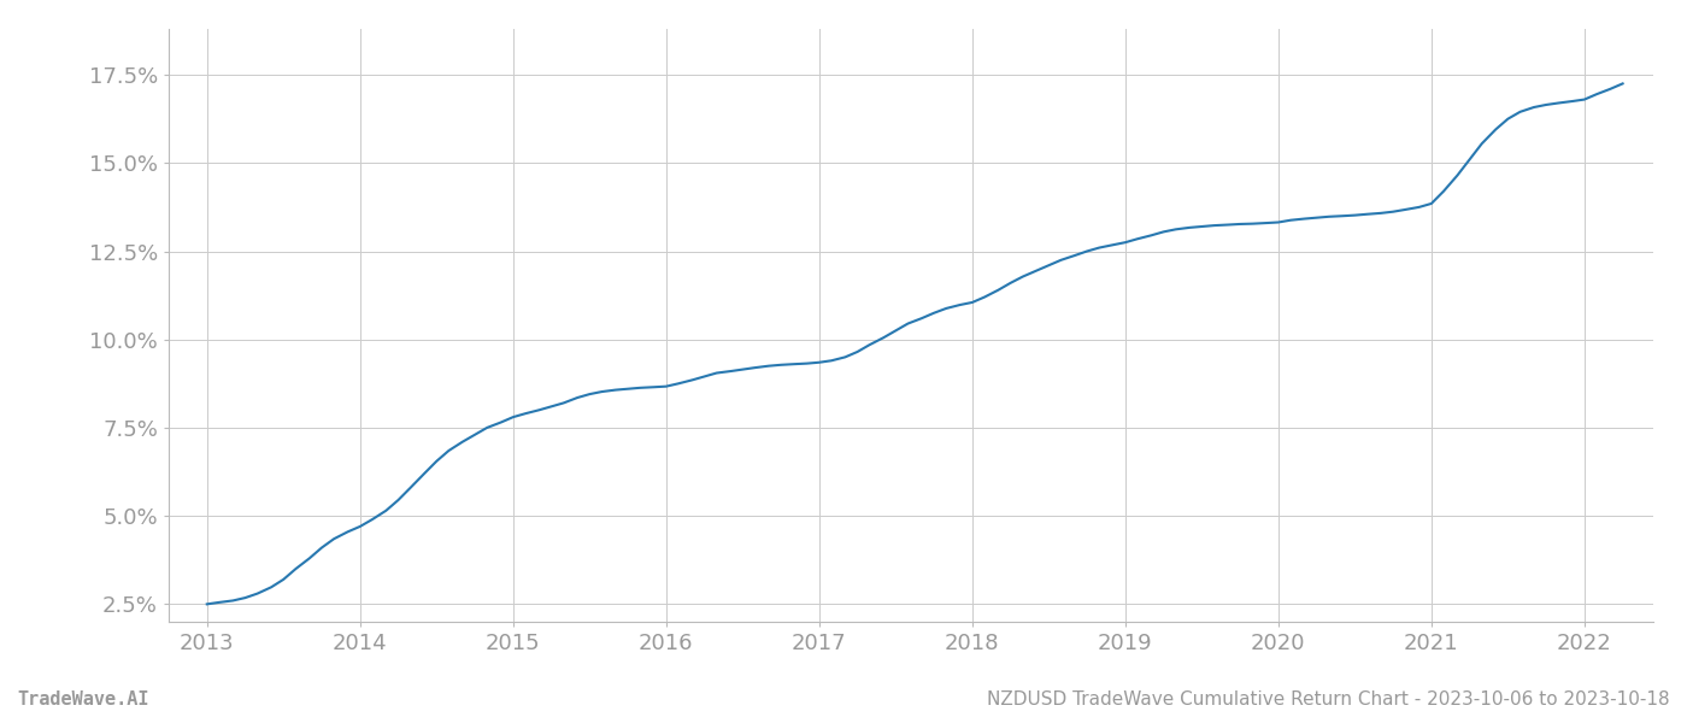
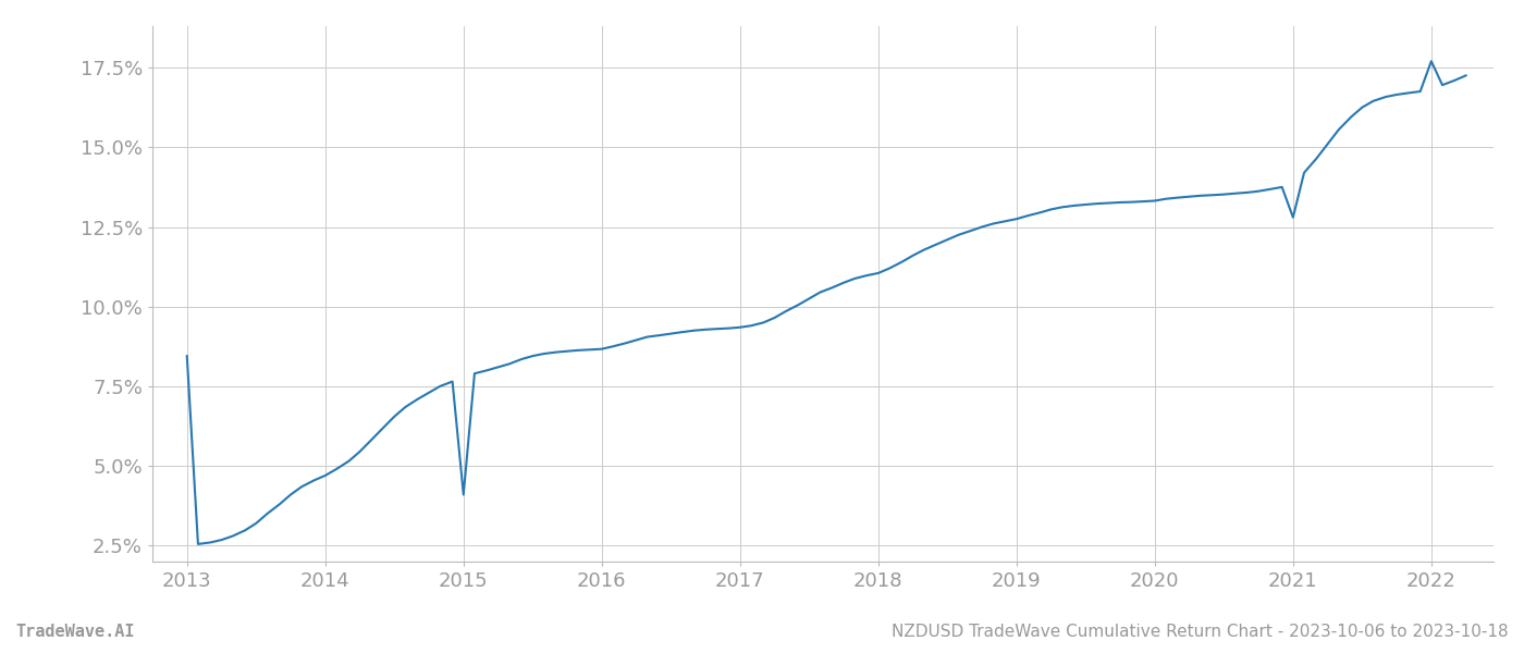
2013: 2.50% -> 8.45%
2015: 7.80% -> 4.10%
2021: 13.85% -> 12.80%
2022: 16.80% -> 17.70%
